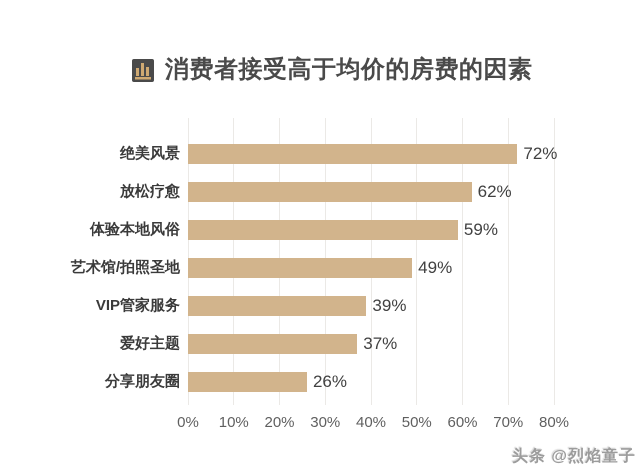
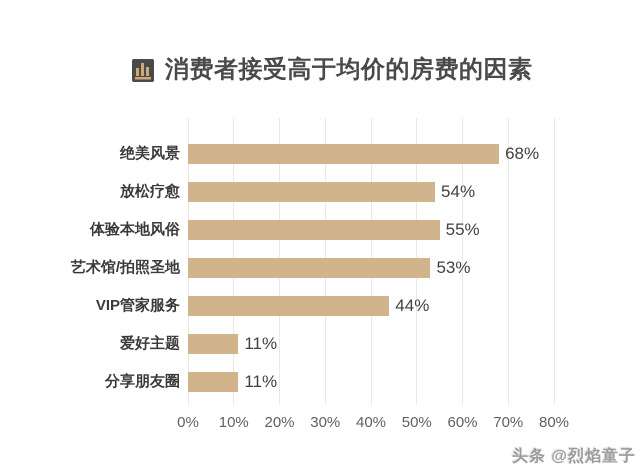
绝美风景: 72% -> 68%
放松疗愈: 62% -> 54%
体验本地风俗: 59% -> 55%
艺术馆/拍照圣地: 49% -> 53%
VIP管家服务: 39% -> 44%
爱好主题: 37% -> 11%
分享朋友圈: 26% -> 11%
